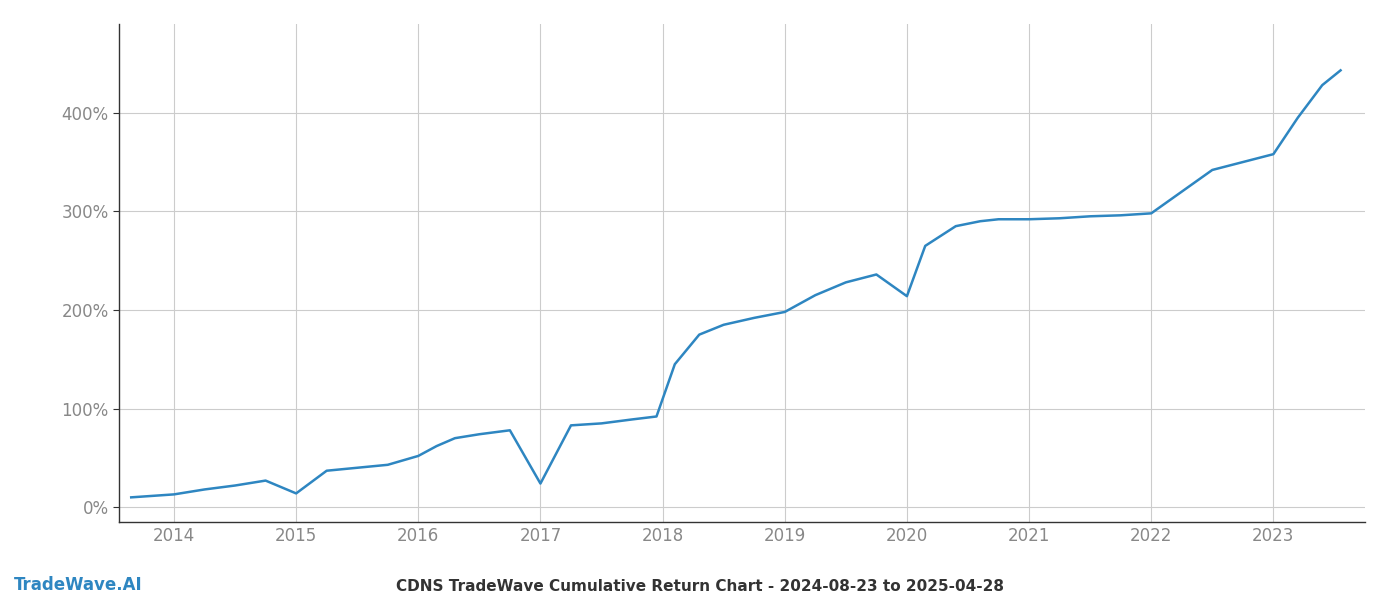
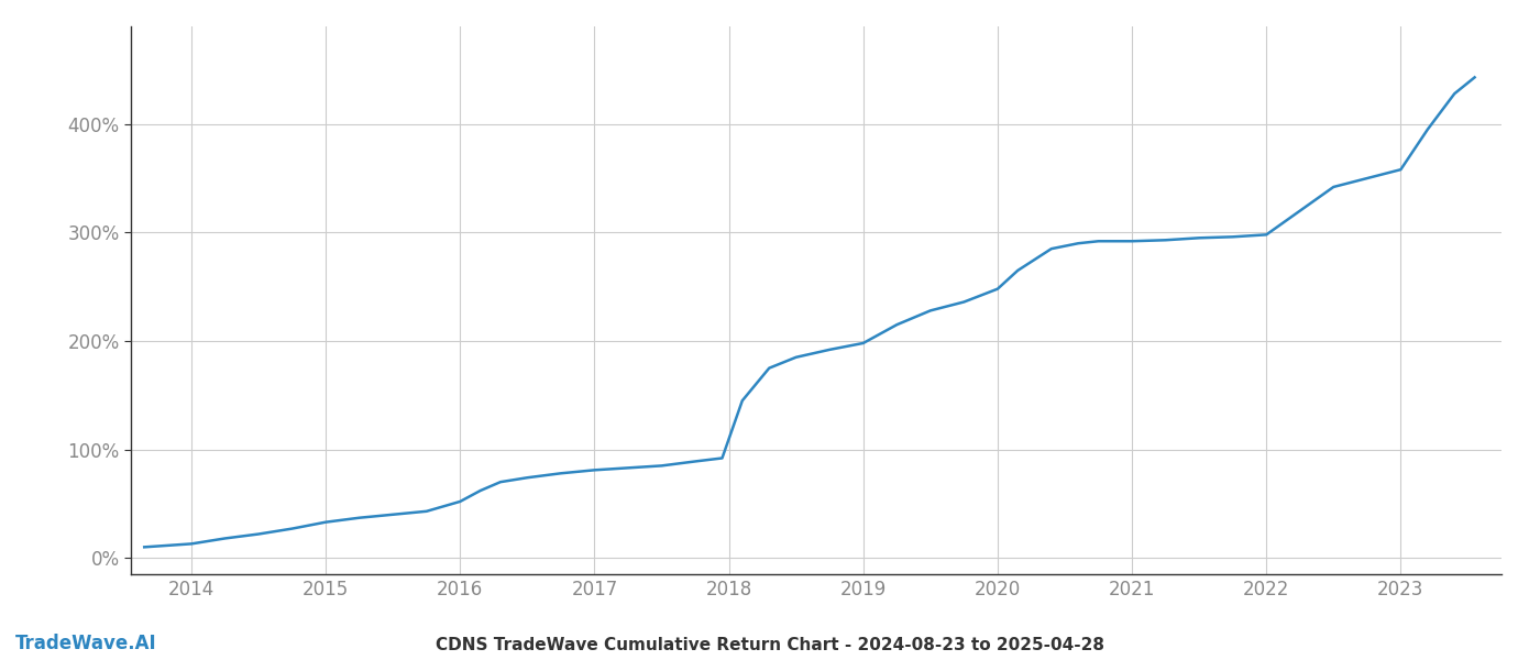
2015: 14% -> 33%
2017: 24% -> 81%
2020: 214% -> 248%
